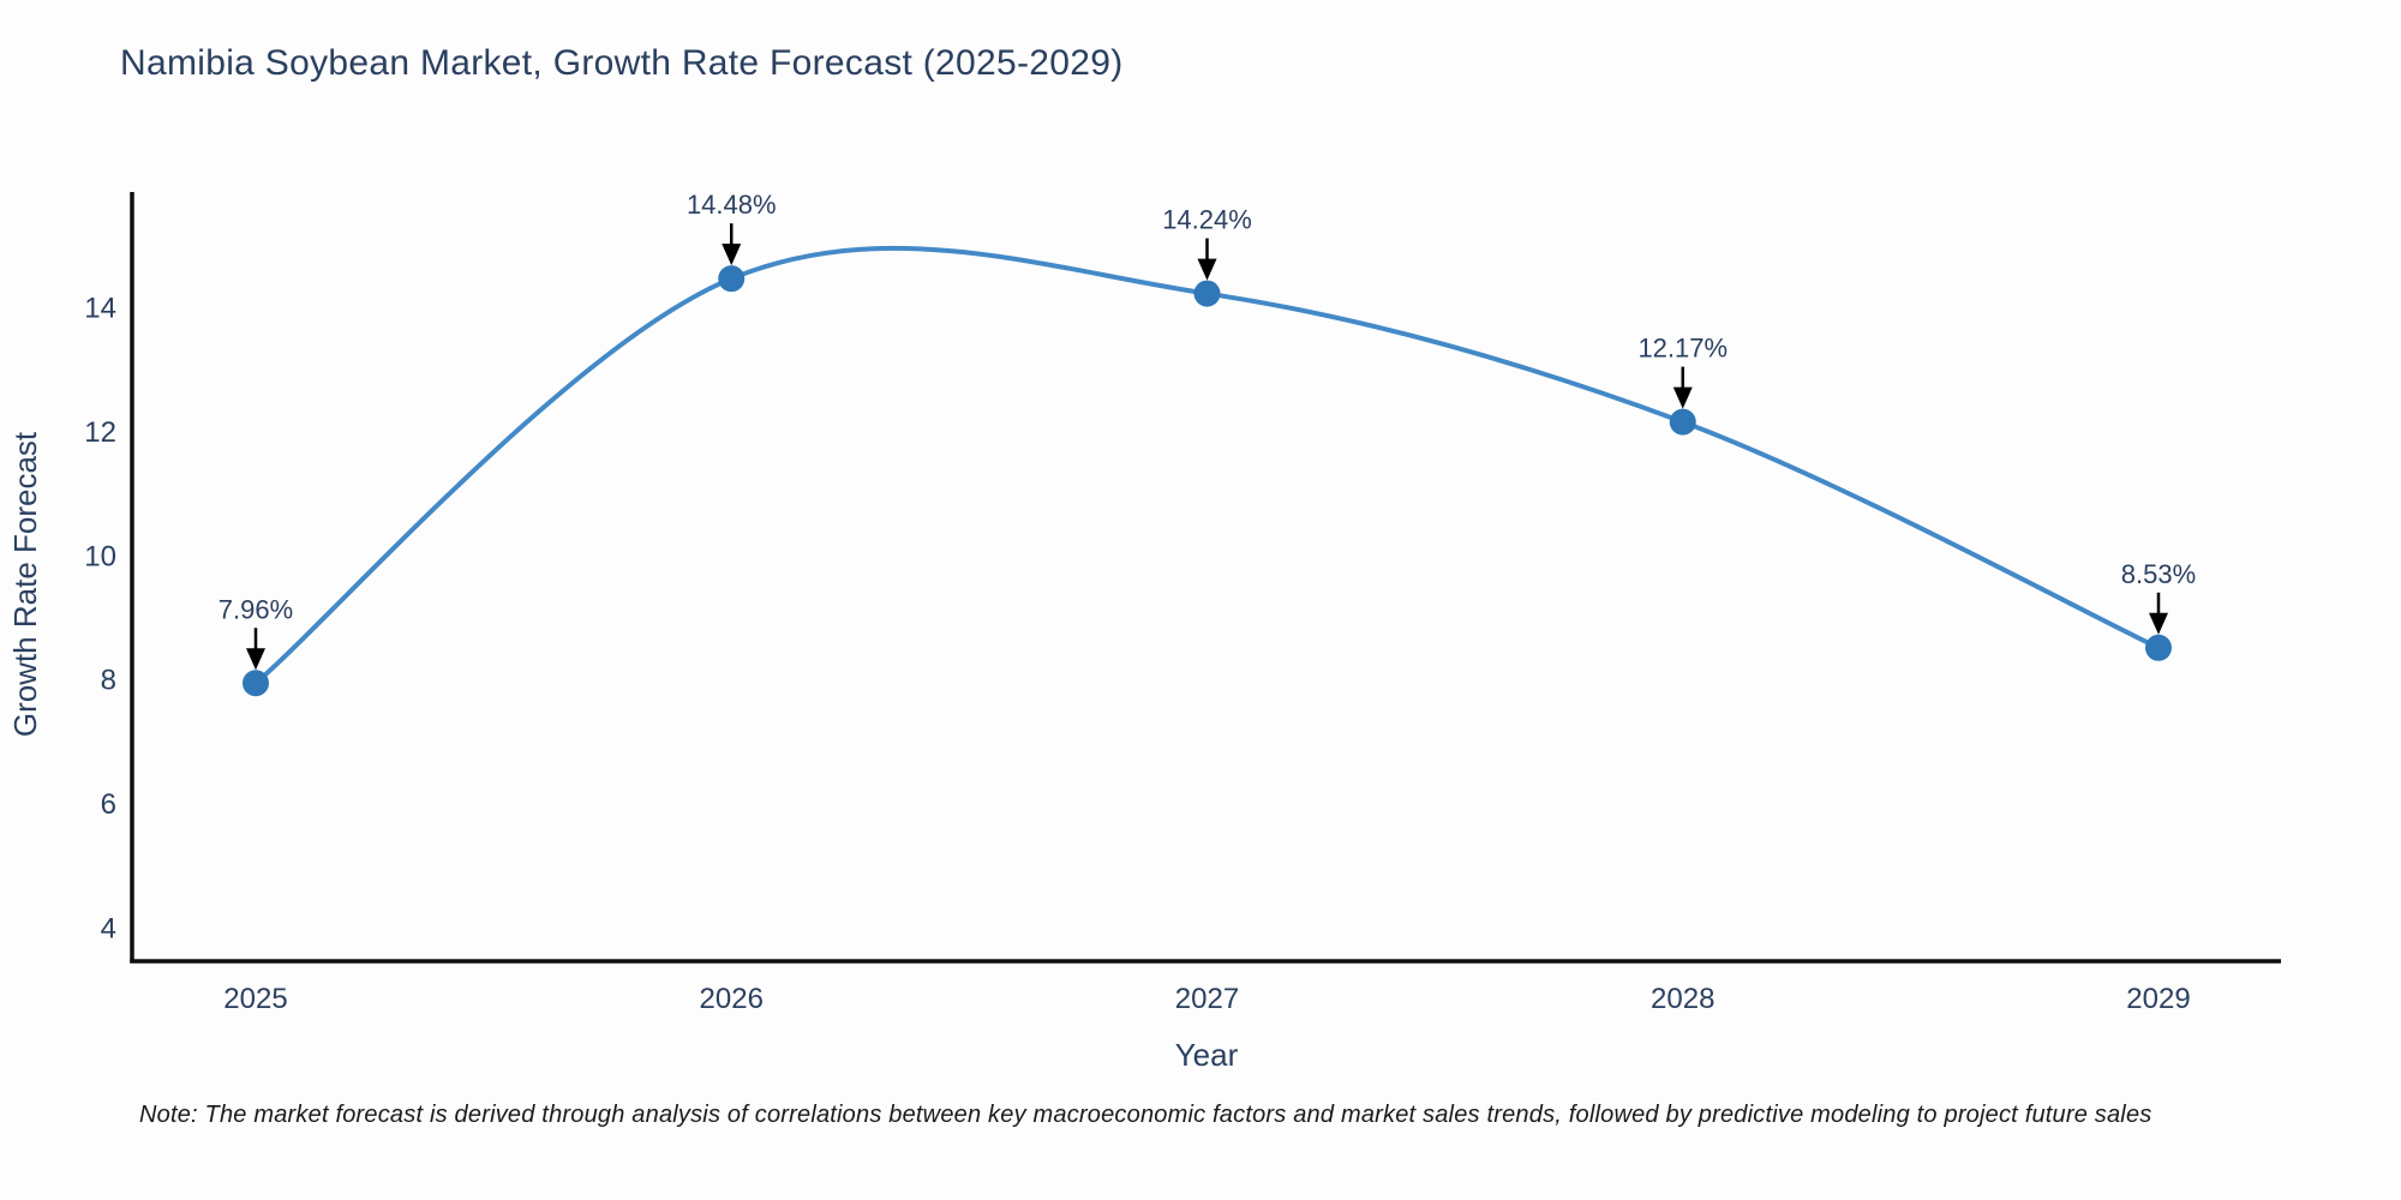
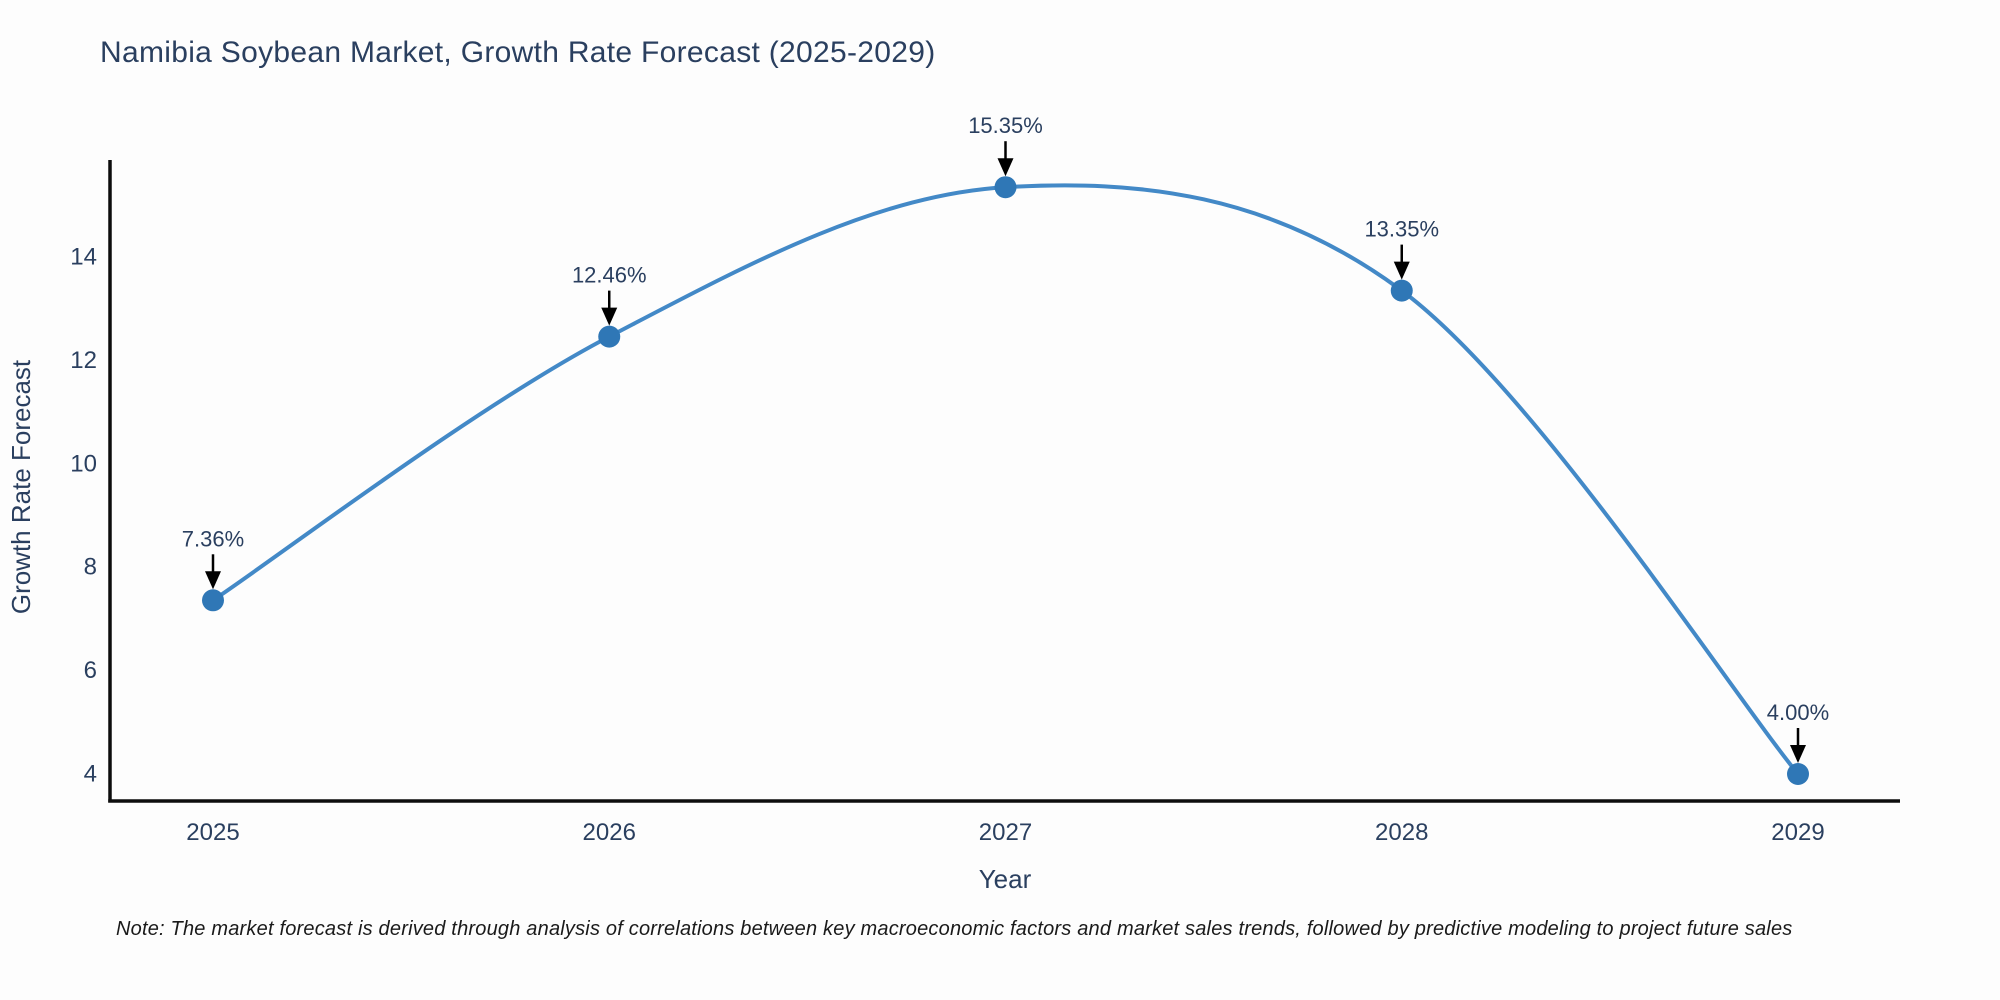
2025: 7.96% -> 7.36%
2026: 14.48% -> 12.46%
2027: 14.24% -> 15.35%
2028: 12.17% -> 13.35%
2029: 8.53% -> 4.00%
